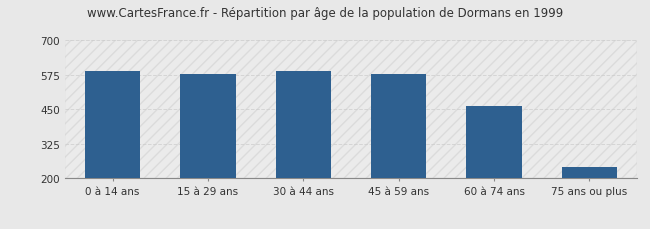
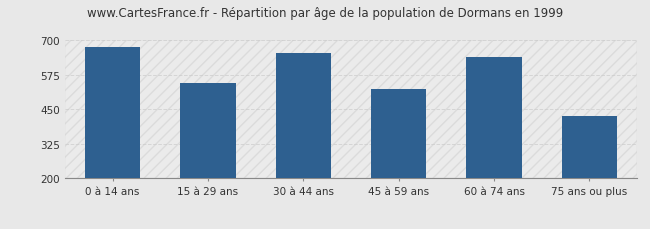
0 à 14 ans: 590 -> 675
15 à 29 ans: 578 -> 545
30 à 44 ans: 588 -> 655
45 à 59 ans: 578 -> 525
60 à 74 ans: 463 -> 640
75 ans ou plus: 243 -> 425
